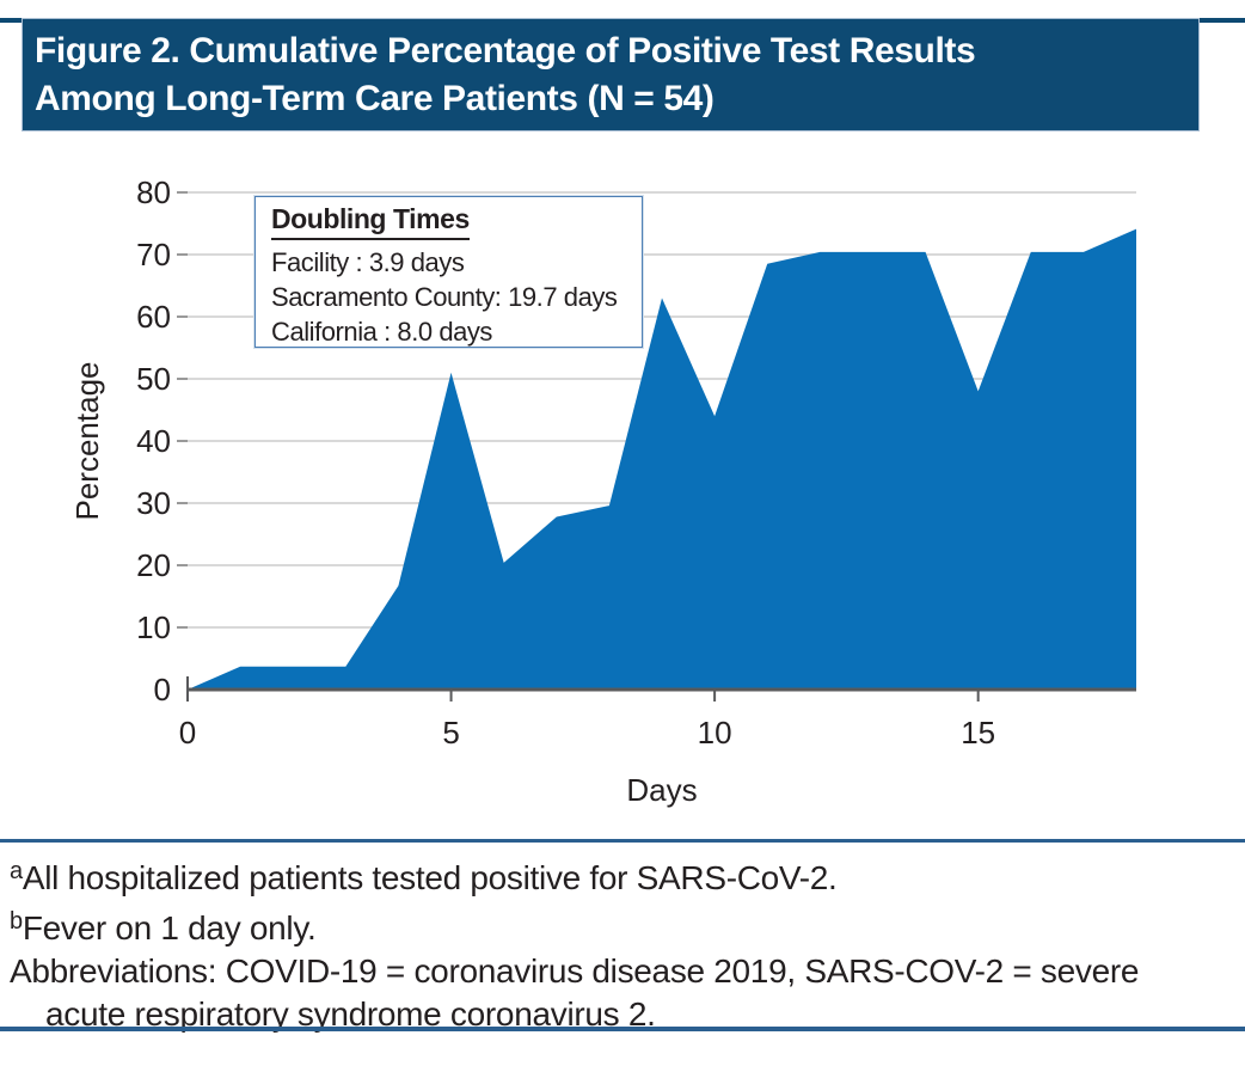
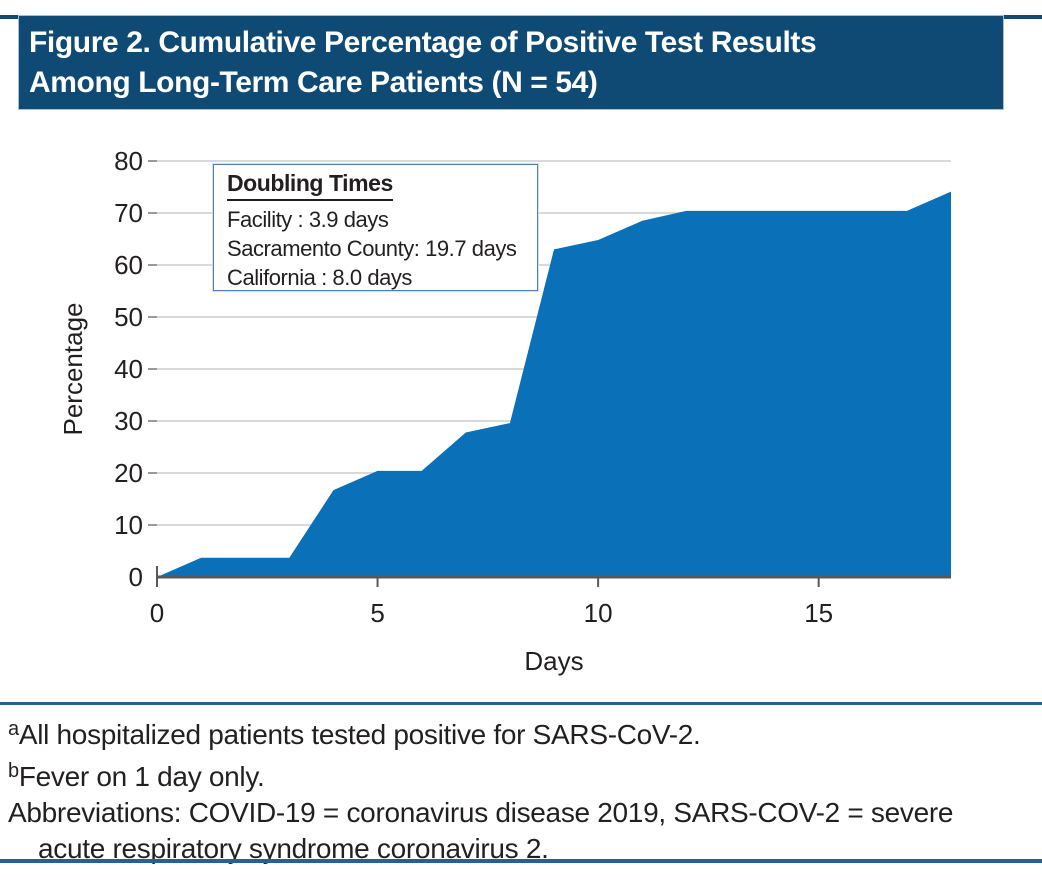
5: 51 -> 20
10: 44 -> 65
15: 48 -> 70
